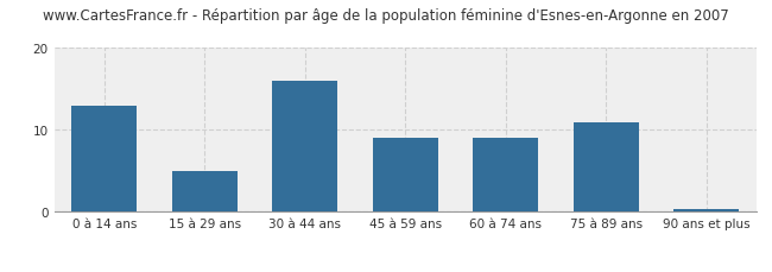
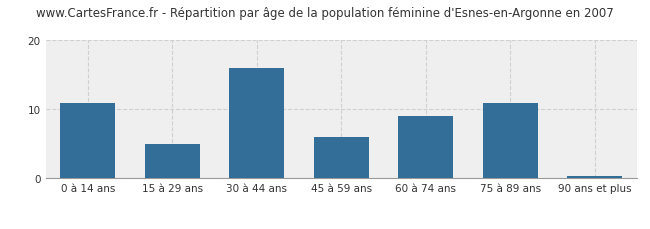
0 à 14 ans: 13.0 -> 11.0
45 à 59 ans: 9.0 -> 6.0
